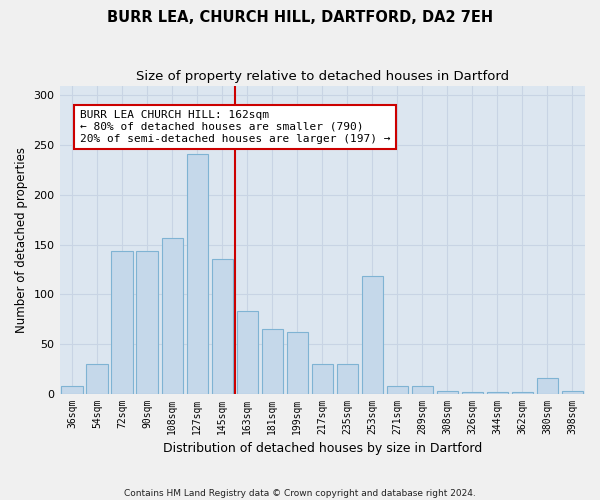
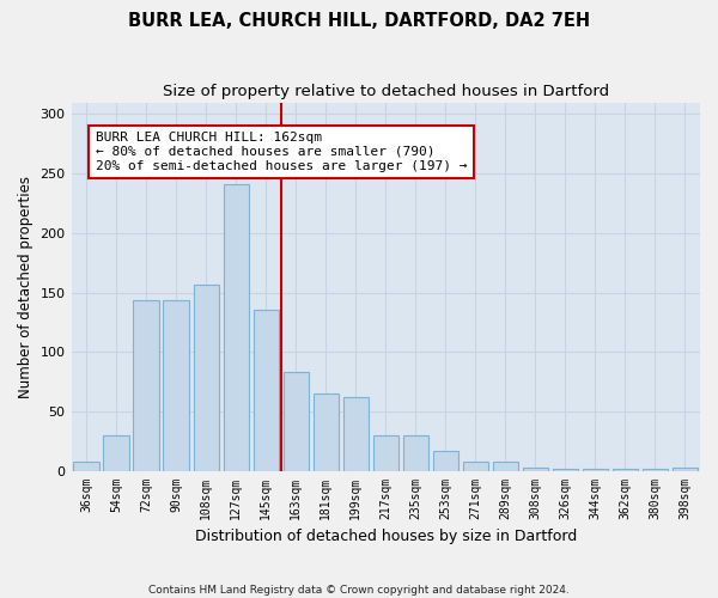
253sqm: 118 -> 17
380sqm: 16 -> 2
